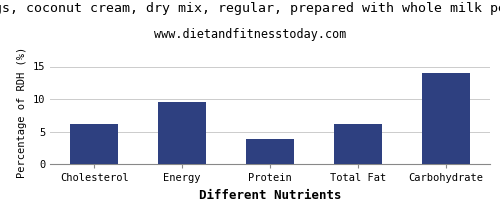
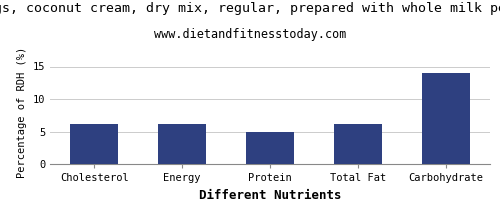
Energy: 9.6 -> 6.1
Protein: 3.8 -> 5.0
